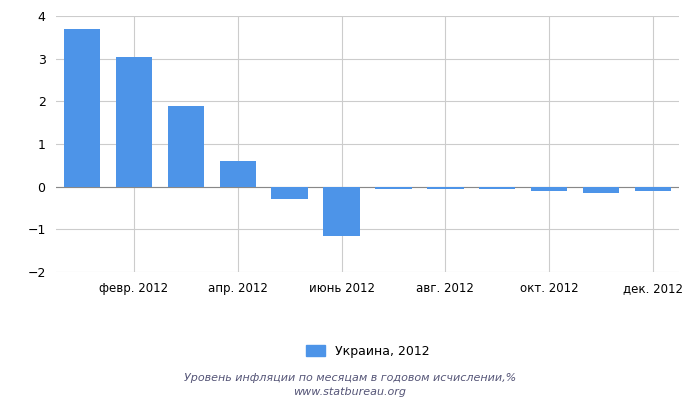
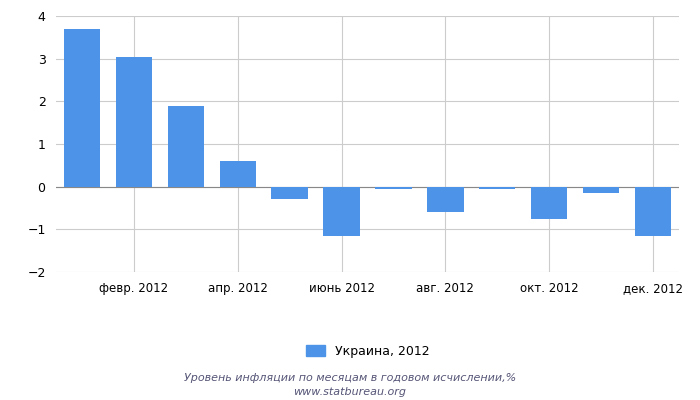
авг. 2012: -0.05 -> -0.60
окт. 2012: -0.10 -> -0.75
дек. 2012: -0.10 -> -1.15
